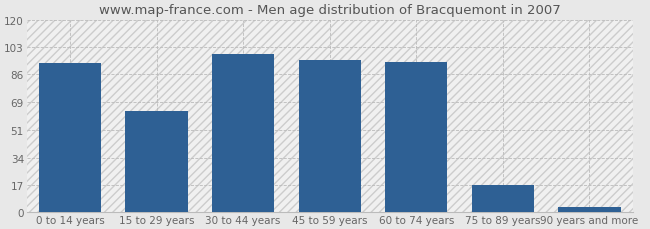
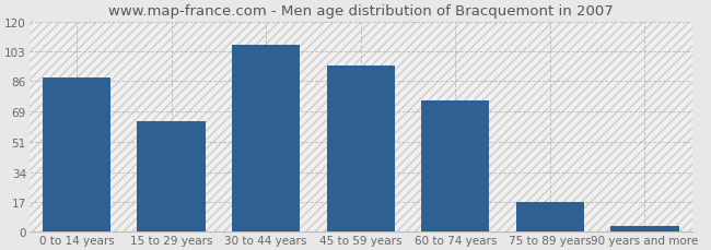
0 to 14 years: 93 -> 88
30 to 44 years: 99 -> 107
60 to 74 years: 94 -> 75
